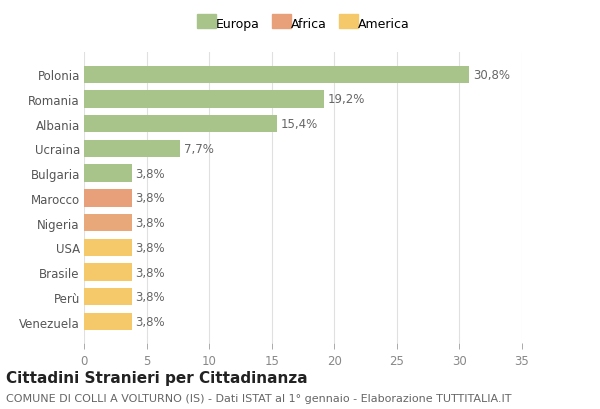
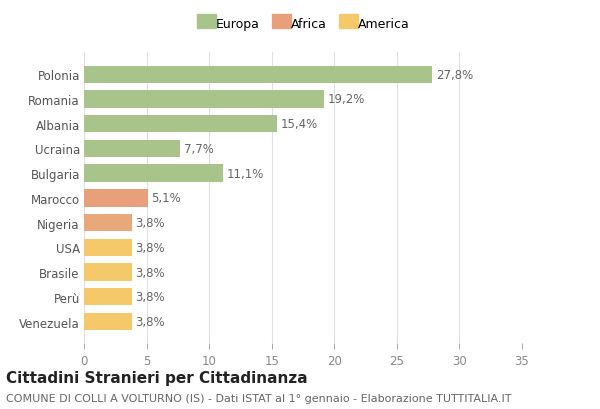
Polonia: 30,8% -> 27,8%
Bulgaria: 3,8% -> 11,1%
Marocco: 3,8% -> 5,1%
